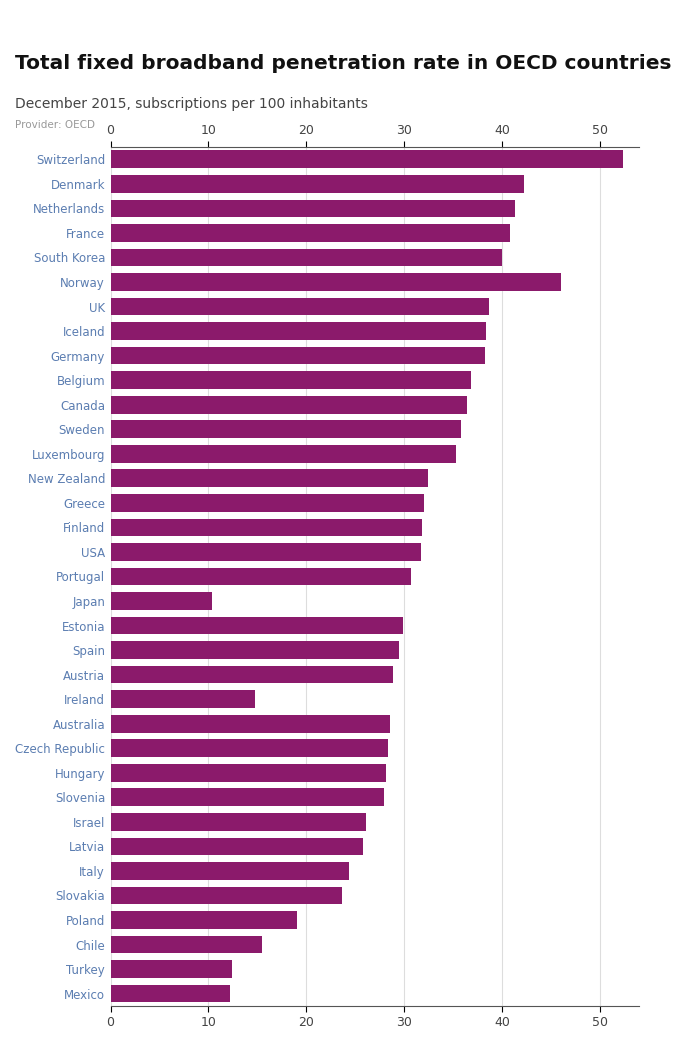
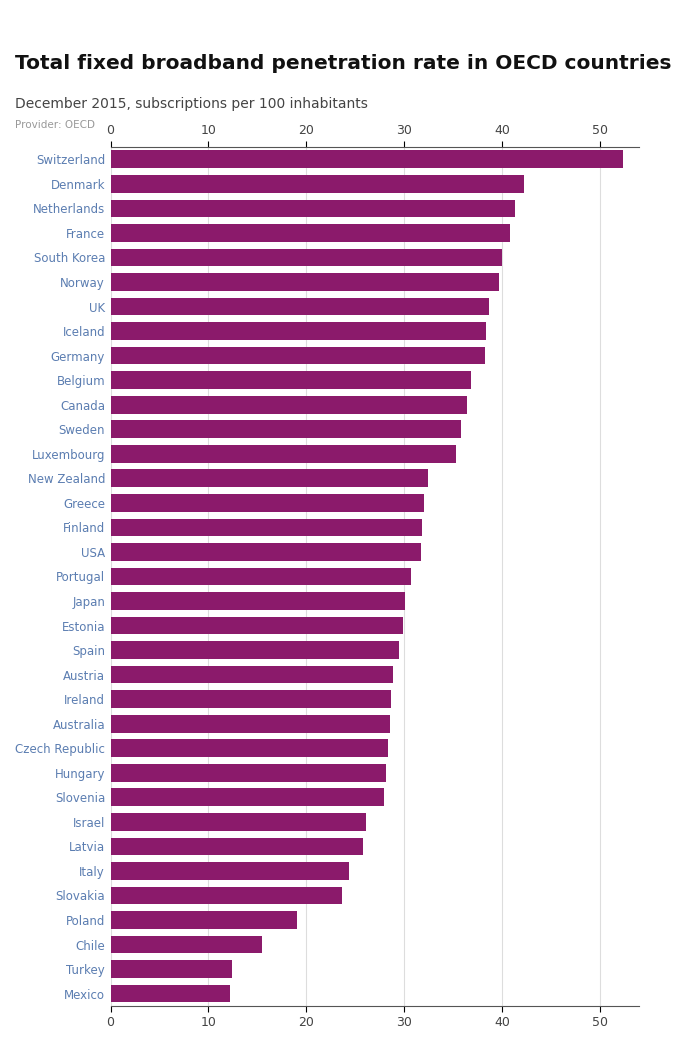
Norway: 46.0 -> 39.7
Japan: 10.4 -> 30.1
Ireland: 14.8 -> 28.7
